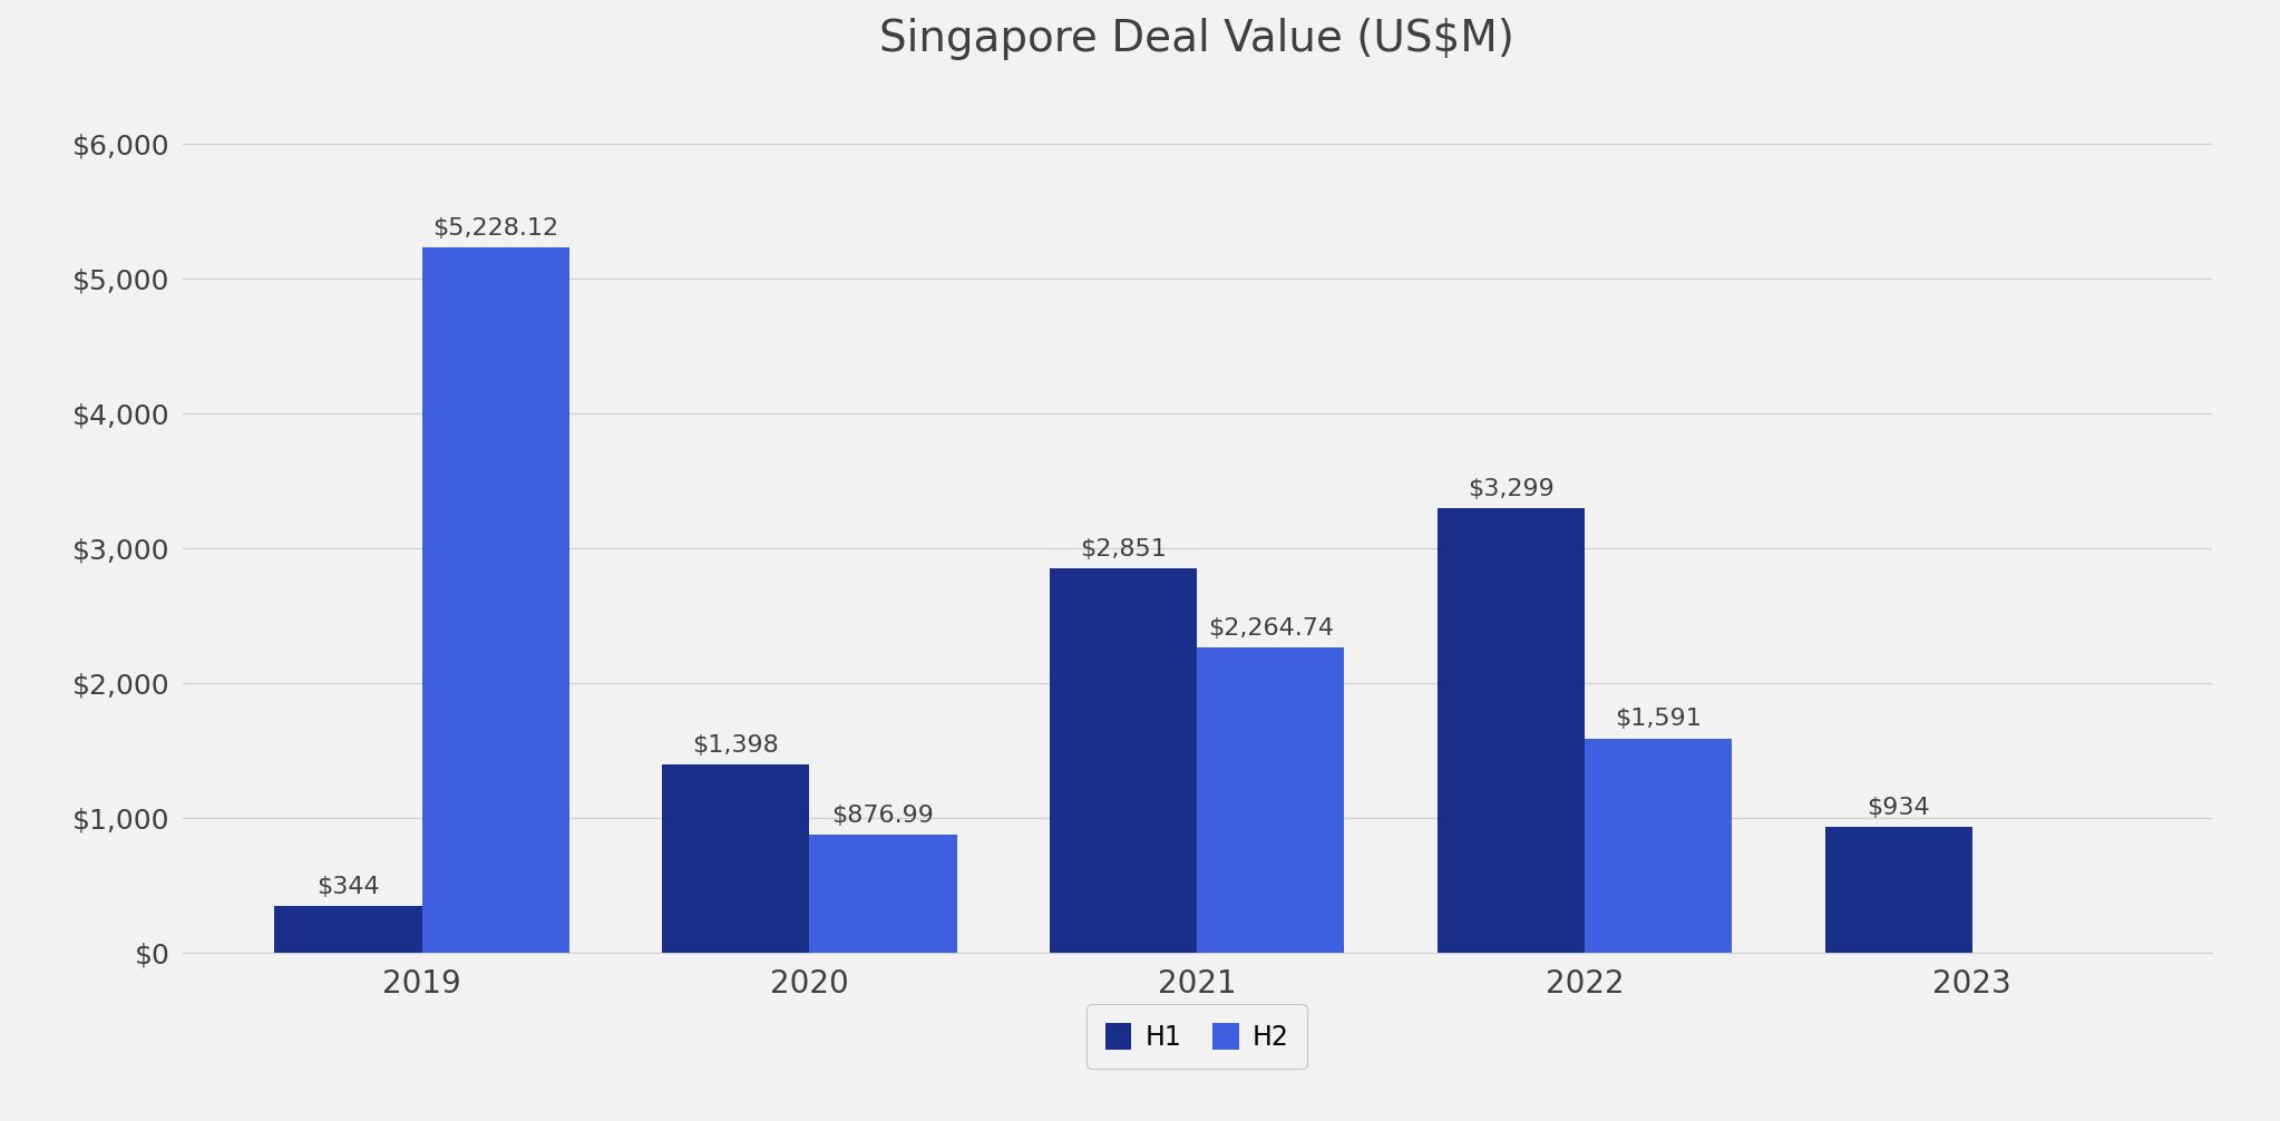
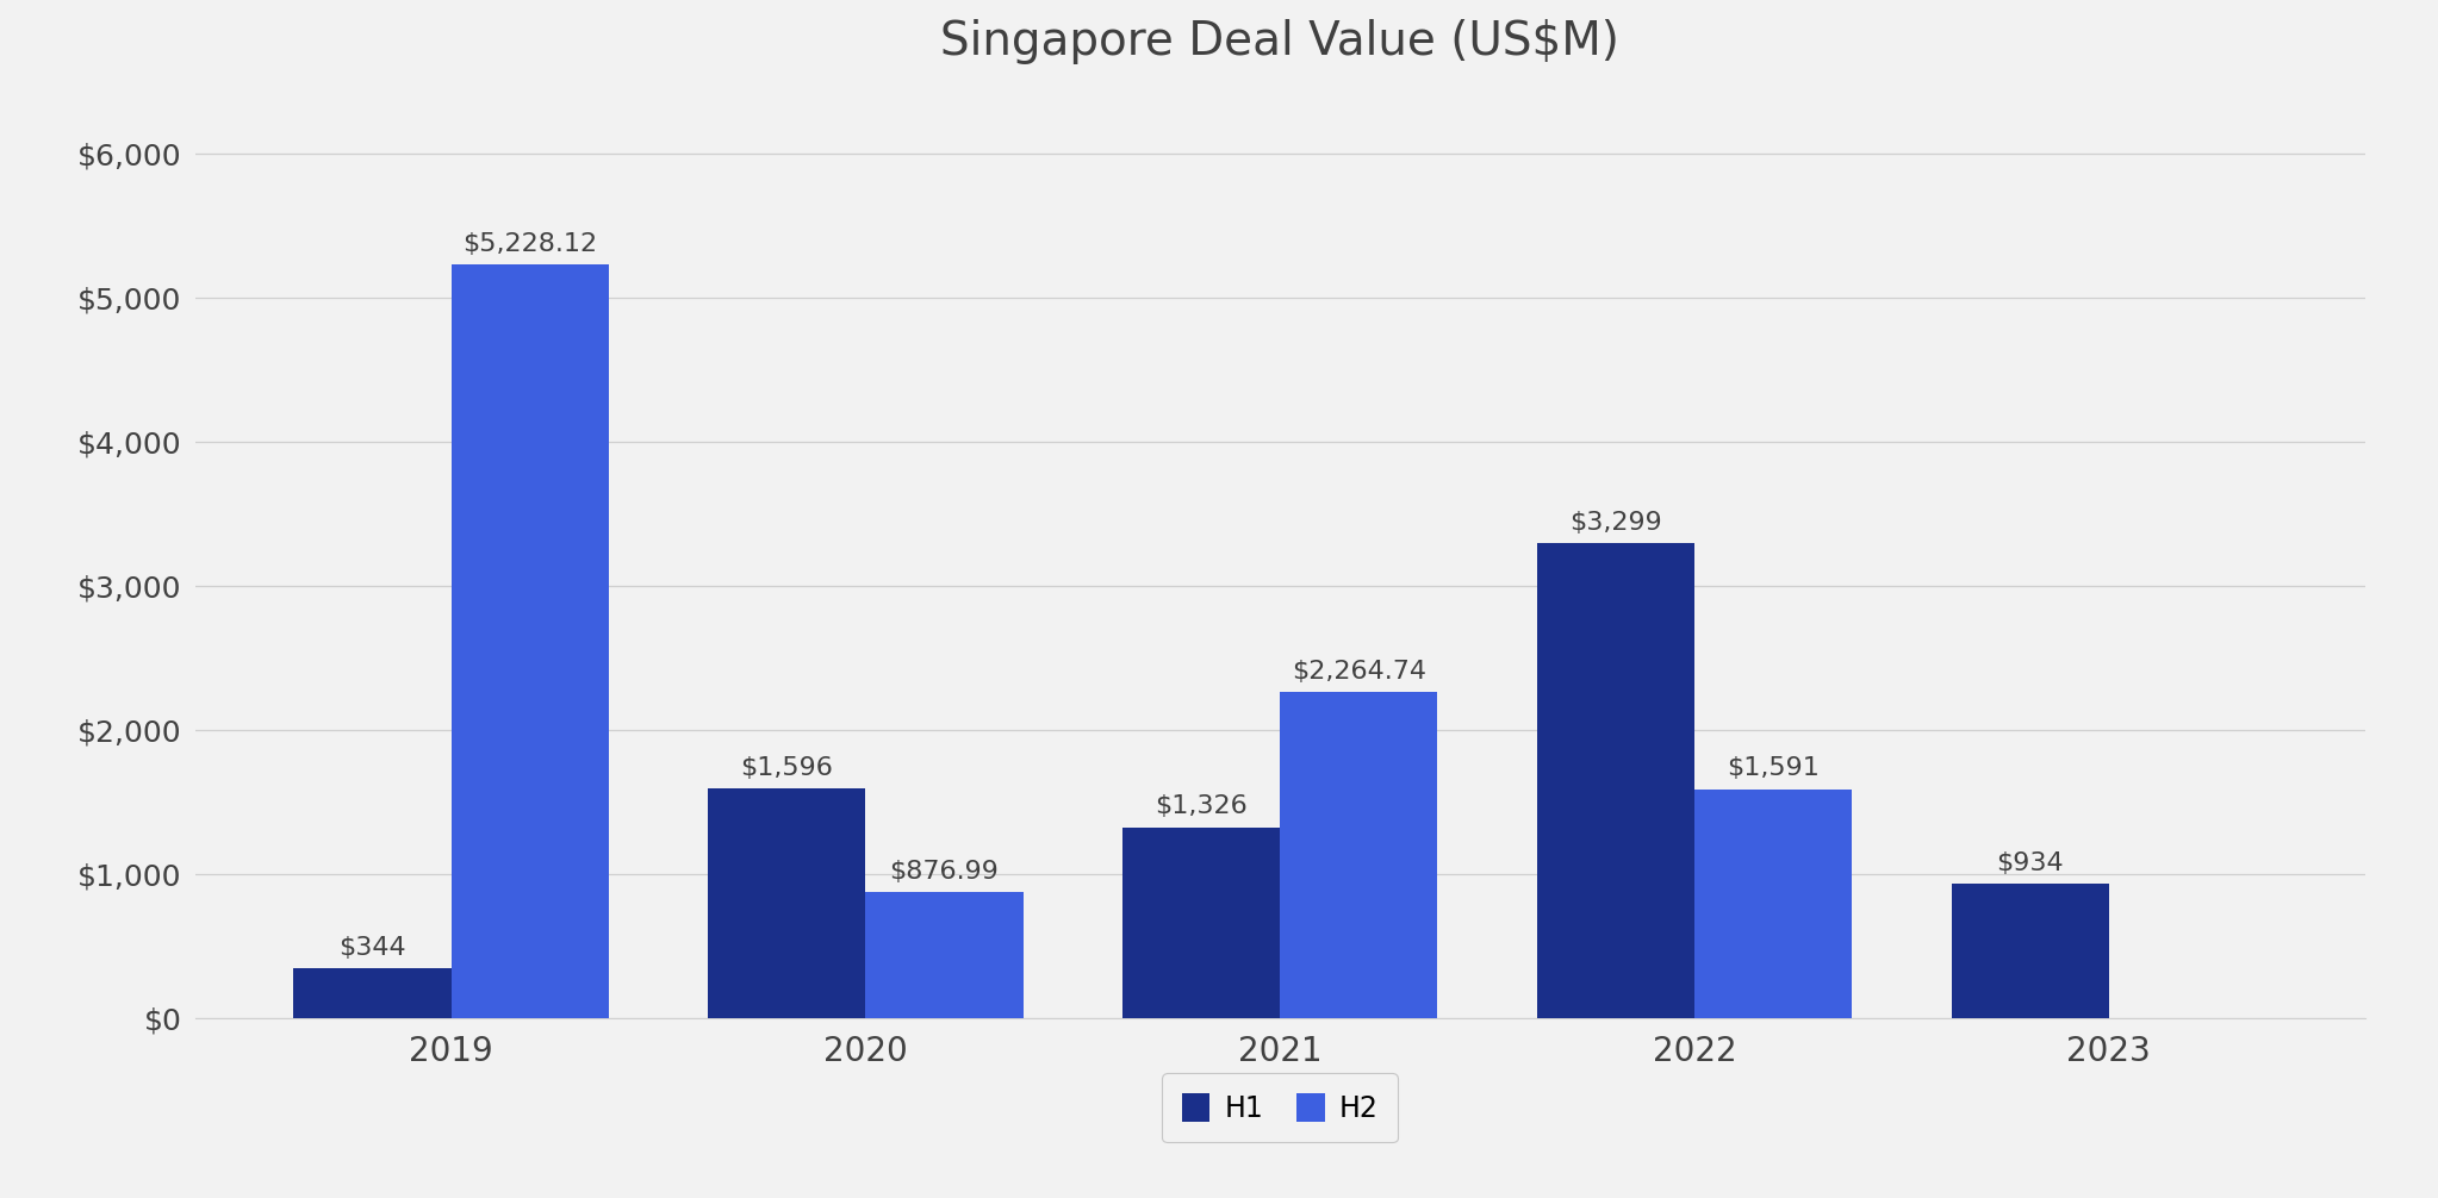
H1/2020: $1,398 -> $1,596
H1/2021: $2,851 -> $1,326
